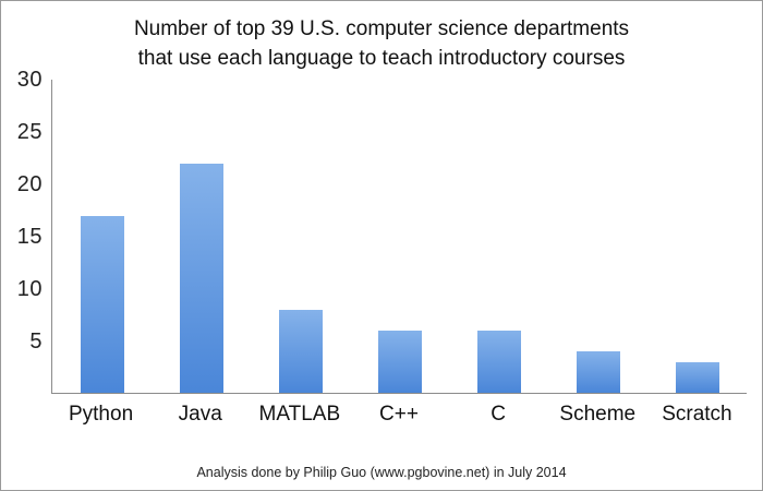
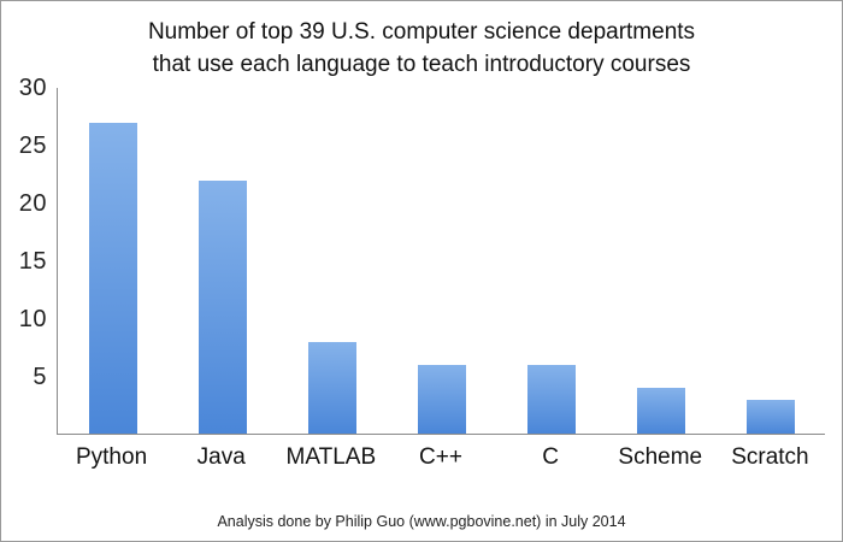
Python: 17 -> 27
